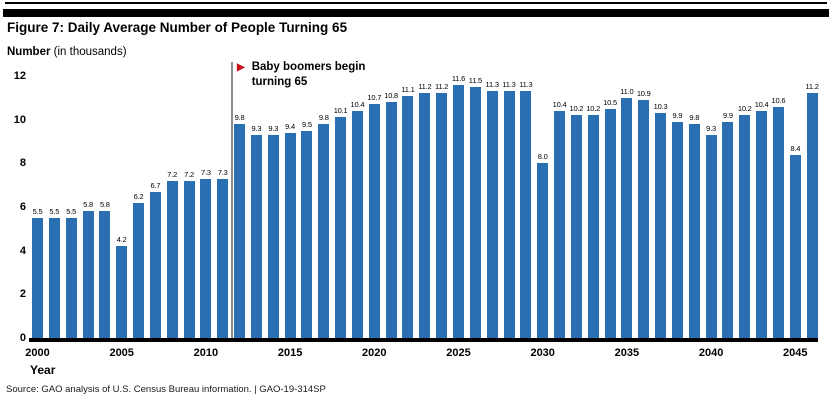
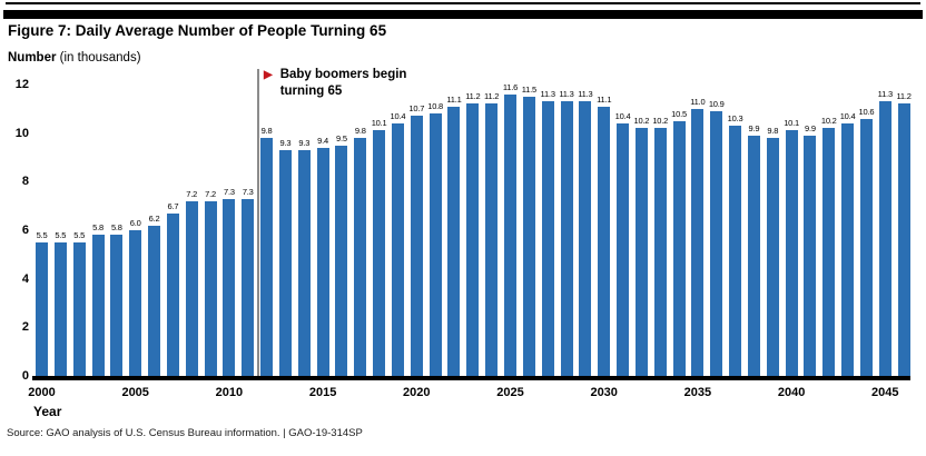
2005: 4.2 -> 6.0
2030: 8.0 -> 11.1
2040: 9.3 -> 10.1
2045: 8.4 -> 11.3
